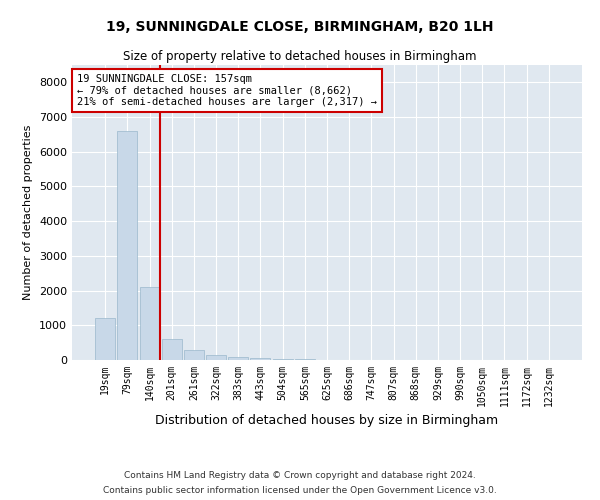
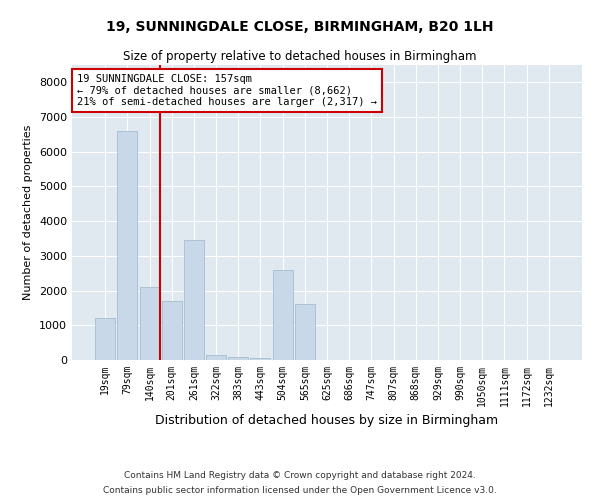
201sqm: 600 -> 1700
261sqm: 300 -> 3450
504sqm: 40 -> 2600
565sqm: 20 -> 1600
